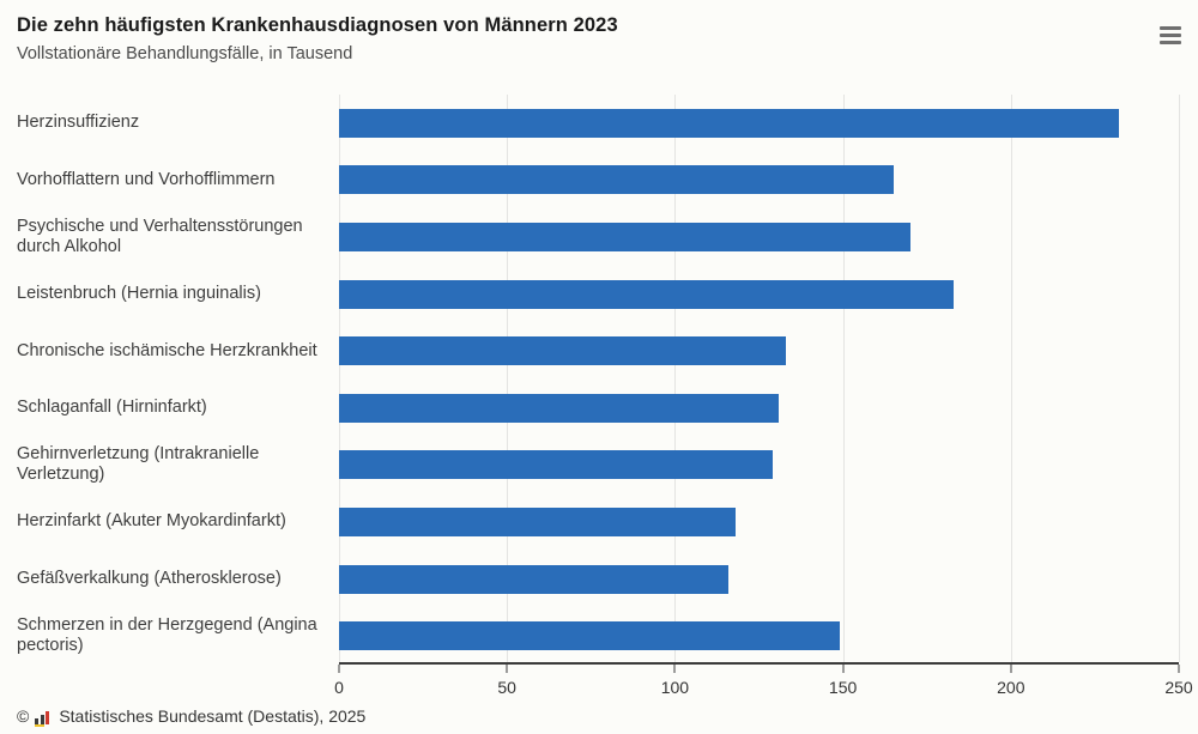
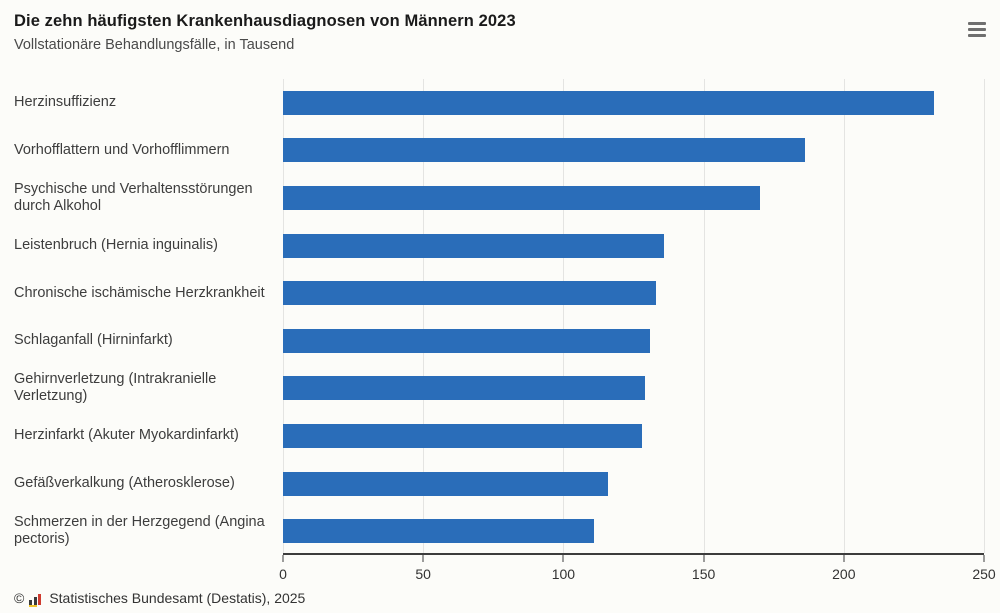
Vorhofflattern und Vorhofflimmern: 165 -> 186
Leistenbruch (Hernia inguinalis): 183 -> 136
Herzinfarkt (Akuter Myokardinfarkt): 118 -> 128
Schmerzen in der Herzgegend (Angina pectoris): 149 -> 111
